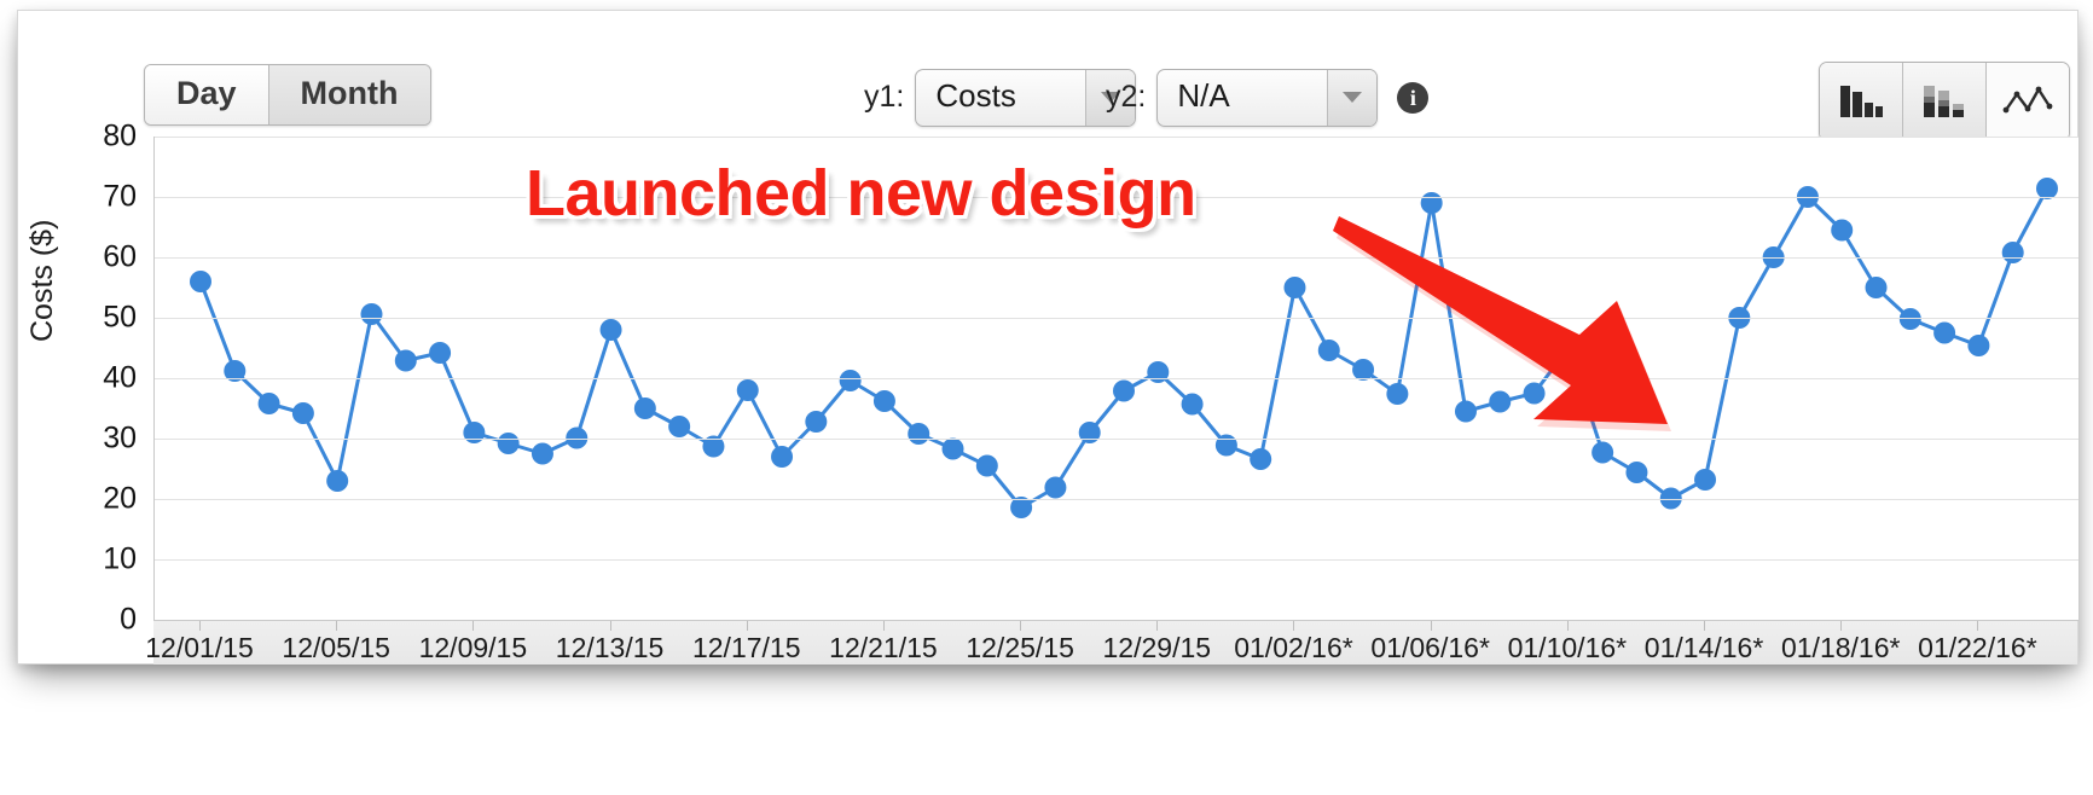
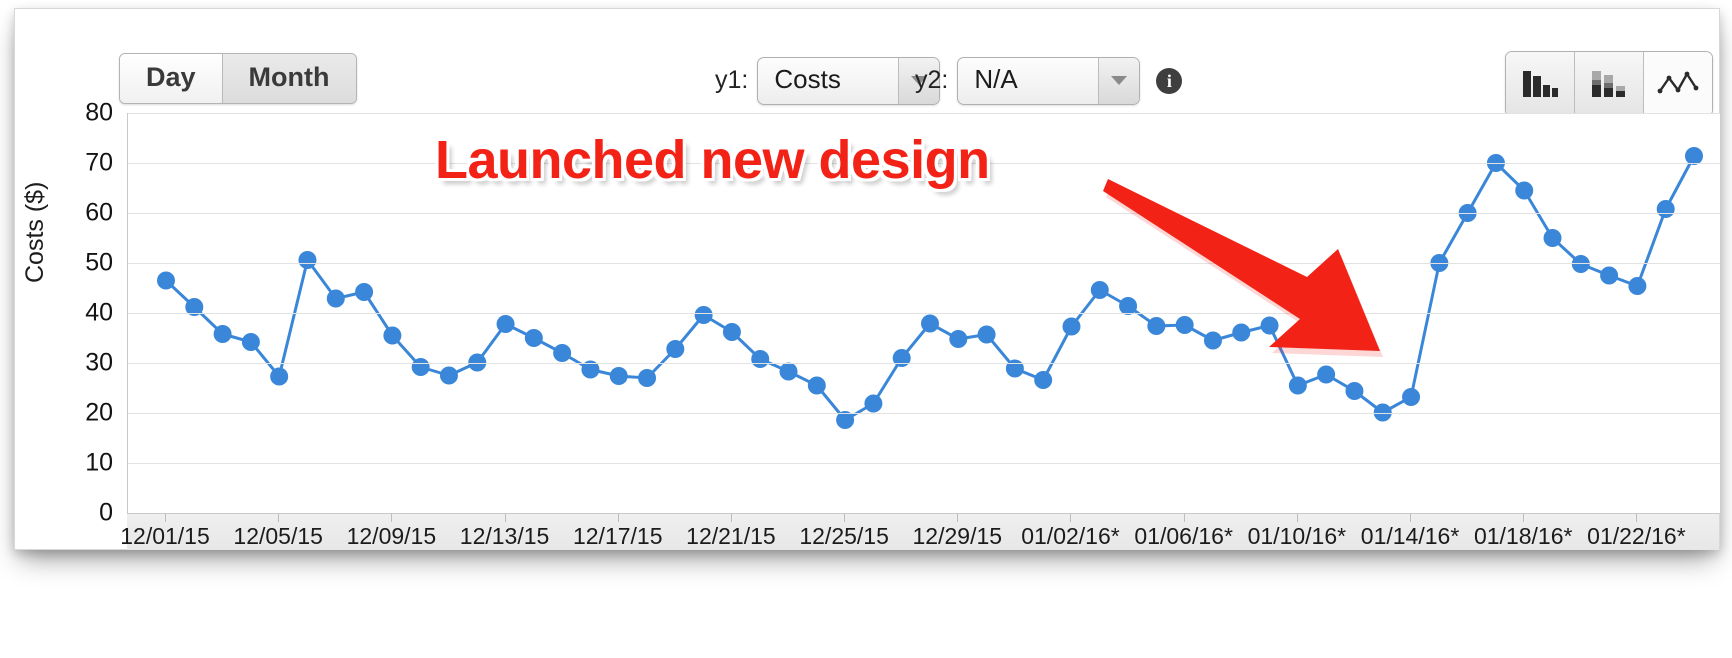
12/01/15: 56 -> 46
12/05/15: 23 -> 27
12/09/15: 31 -> 36
12/13/15: 48 -> 38
12/17/15: 38 -> 27
12/29/15: 41 -> 35
01/02/16*: 55 -> 37
01/06/16*: 69 -> 38
01/10/16*: 45 -> 26
